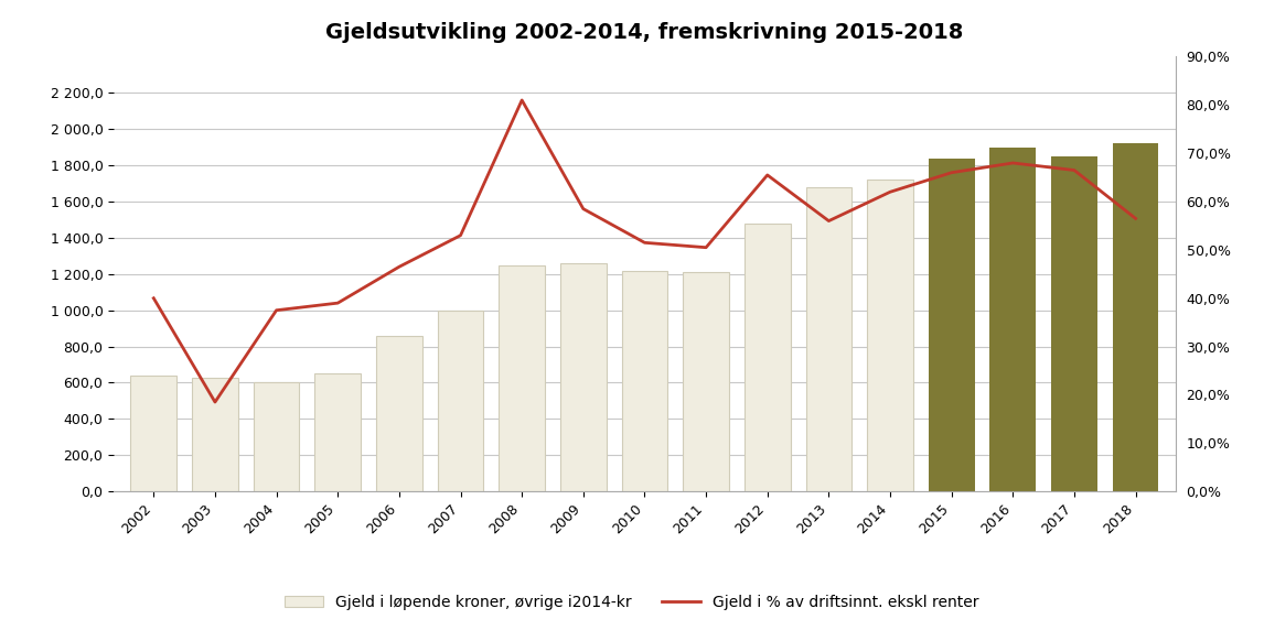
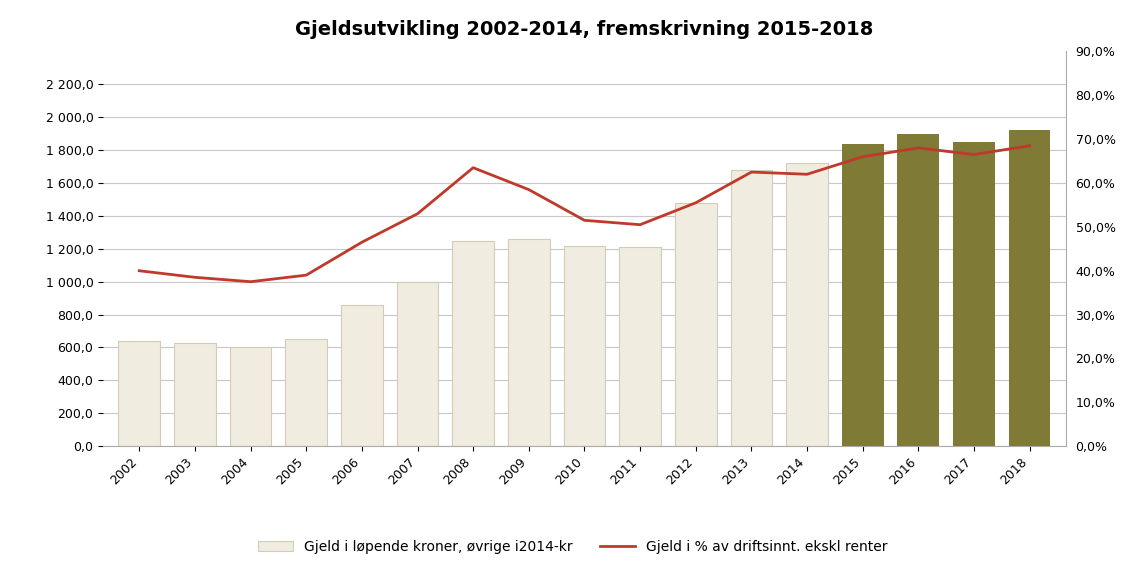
Gjeld i % av driftsinnt. ekskl renter/2003: 18,5% -> 38,5%
Gjeld i % av driftsinnt. ekskl renter/2008: 81,0% -> 63,5%
Gjeld i % av driftsinnt. ekskl renter/2012: 65,5% -> 55,5%
Gjeld i % av driftsinnt. ekskl renter/2013: 56,0% -> 62,5%
Gjeld i % av driftsinnt. ekskl renter/2018: 56,5% -> 68,5%
